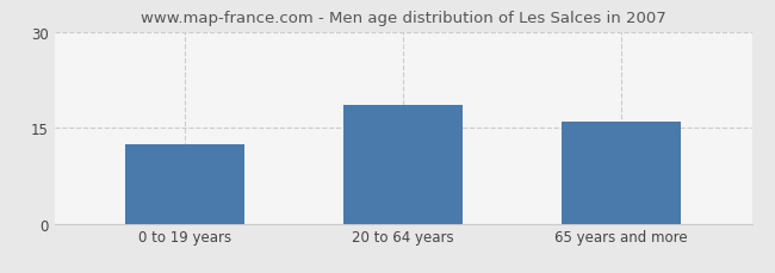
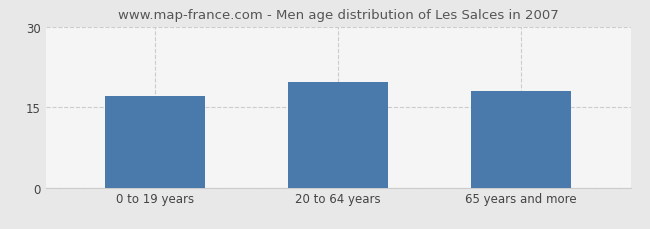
0 to 19 years: 12.5 -> 17.0
20 to 64 years: 18.5 -> 19.6
65 years and more: 16.0 -> 18.0
